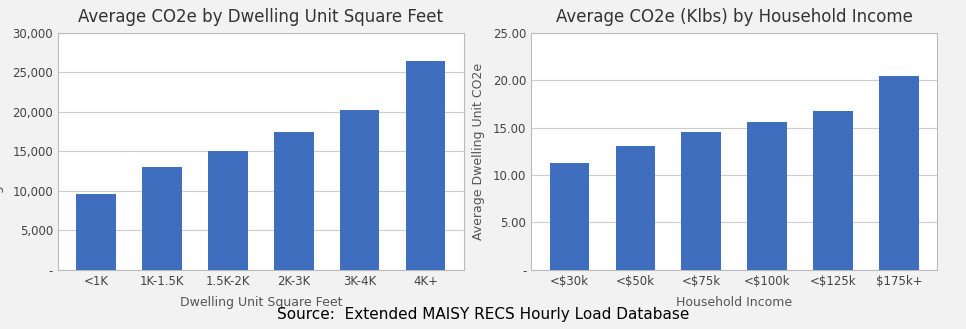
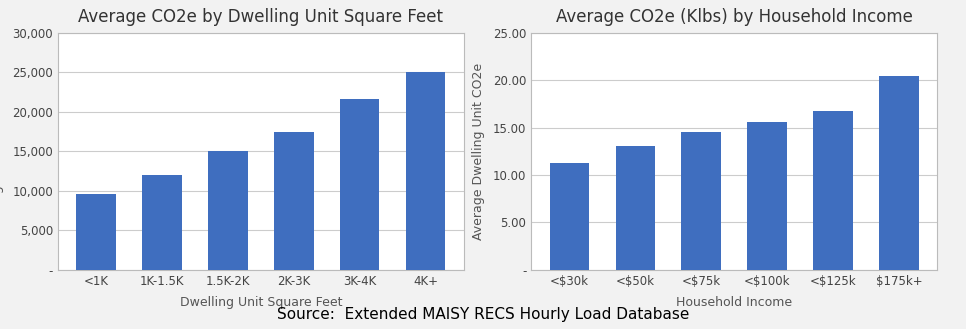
Average CO2e by Dwelling Unit Square Feet/1K-1.5K: 13,000 -> 12,000
Average CO2e by Dwelling Unit Square Feet/3K-4K: 20,200 -> 21,600
Average CO2e by Dwelling Unit Square Feet/4K+: 26,500 -> 25,000
